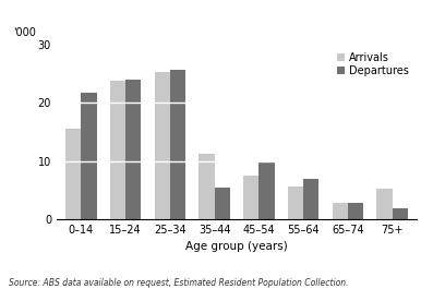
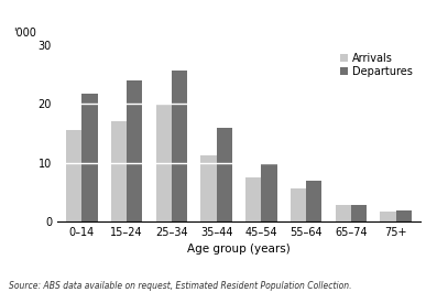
Arrivals/15–24: 23.8 -> 17.0
Arrivals/25–34: 25.4 -> 19.8
Departures/35–44: 5.4 -> 16.0
Arrivals/75+: 5.2 -> 1.7
